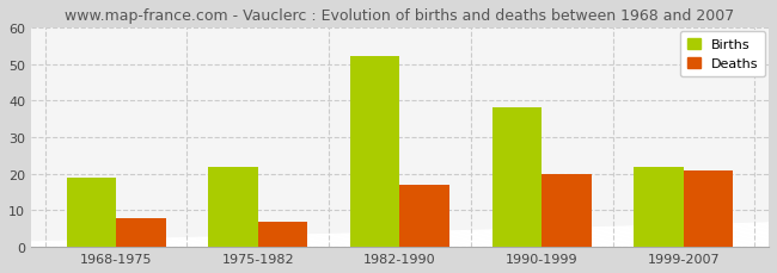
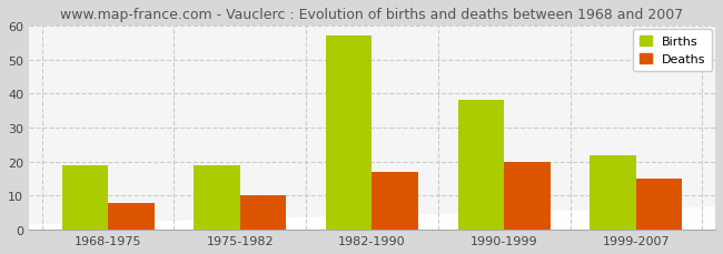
Births/1975-1982: 22 -> 19
Deaths/1975-1982: 7 -> 10
Births/1982-1990: 52 -> 57
Deaths/1999-2007: 21 -> 15
